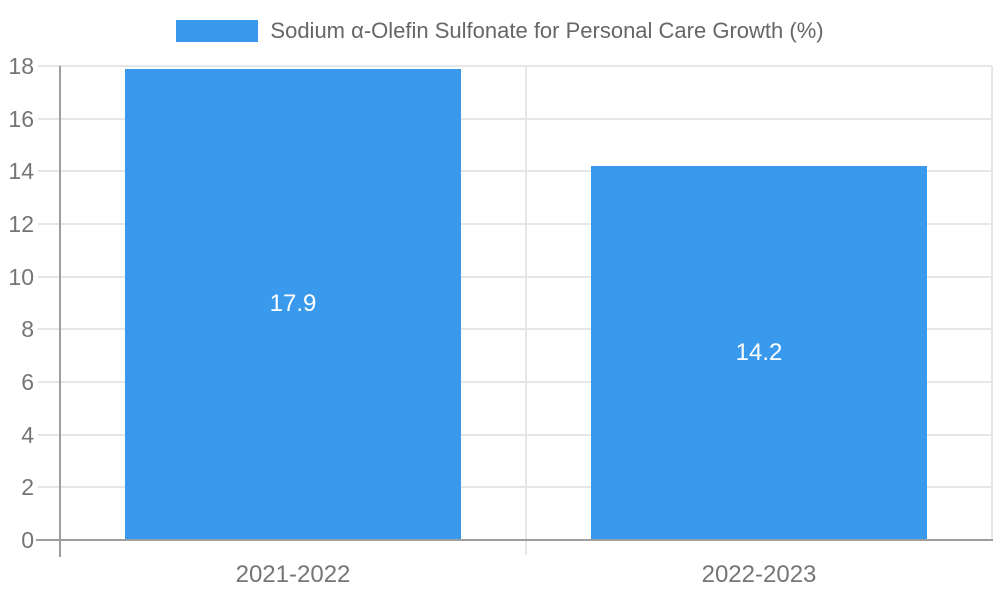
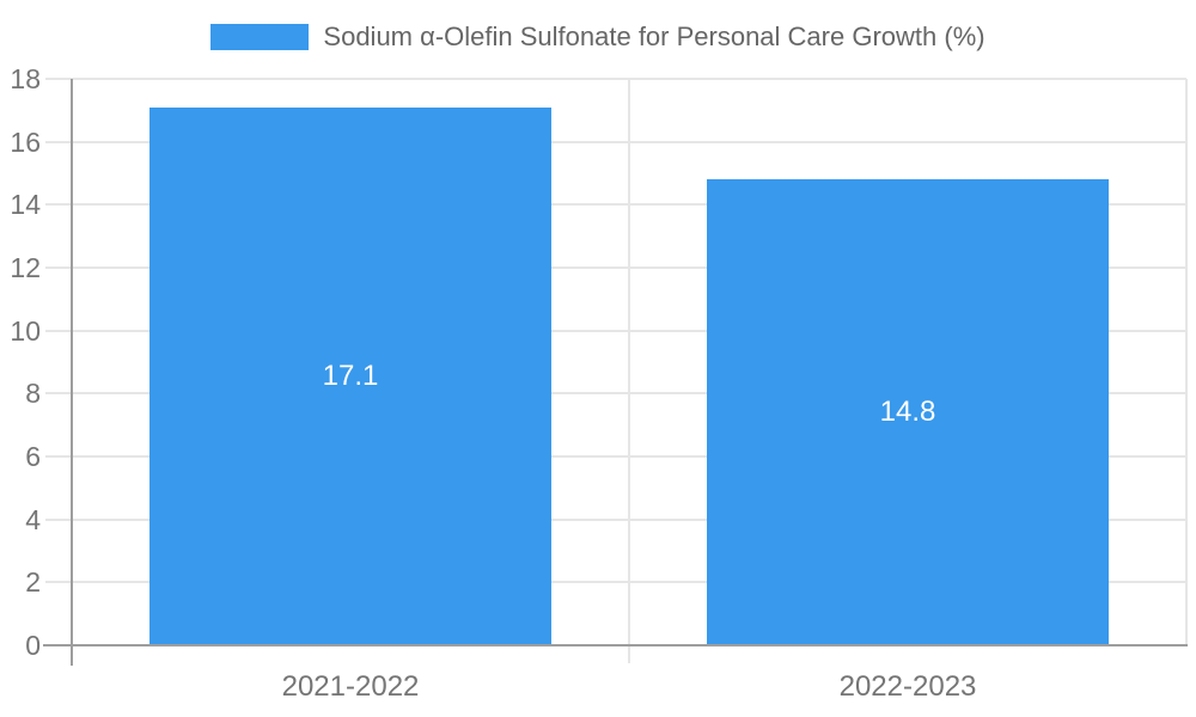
2021-2022: 17.9 -> 17.1
2022-2023: 14.2 -> 14.8
